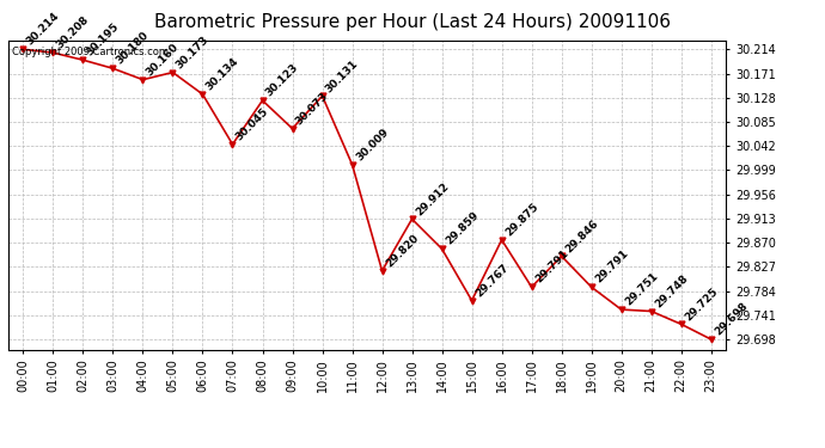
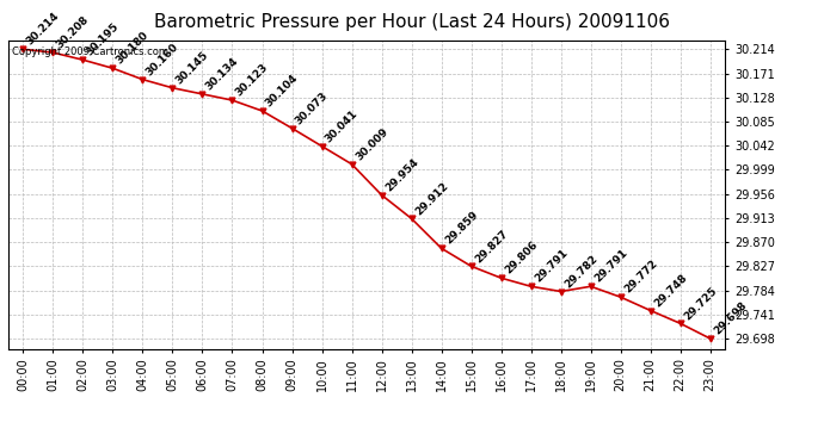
05:00: 30.173 -> 30.145
07:00: 30.045 -> 30.123
08:00: 30.123 -> 30.104
10:00: 30.131 -> 30.041
12:00: 29.820 -> 29.954
15:00: 29.767 -> 29.827
16:00: 29.875 -> 29.806
18:00: 29.846 -> 29.782
20:00: 29.751 -> 29.772
